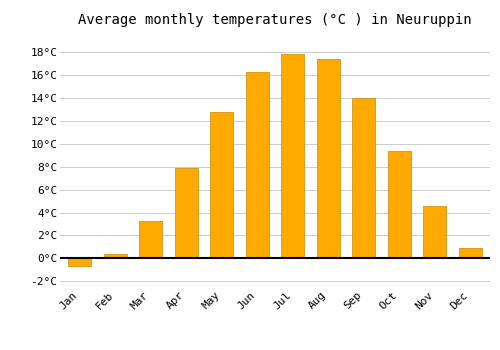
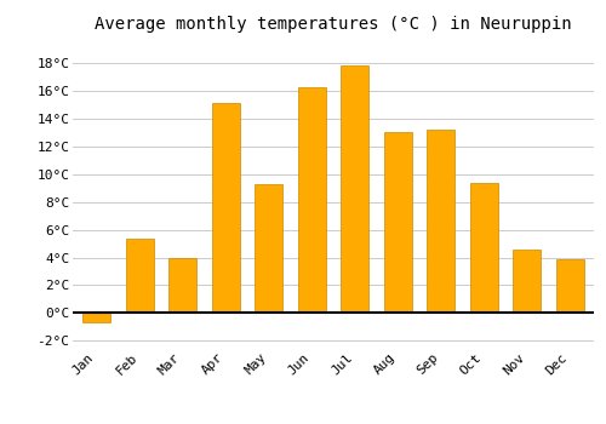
Feb: 0.4°C -> 5.4°C
Mar: 3.3°C -> 4.0°C
Apr: 7.9°C -> 15.1°C
May: 12.8°C -> 9.3°C
Aug: 17.4°C -> 13.0°C
Sep: 14.0°C -> 13.2°C
Dec: 0.9°C -> 3.9°C
